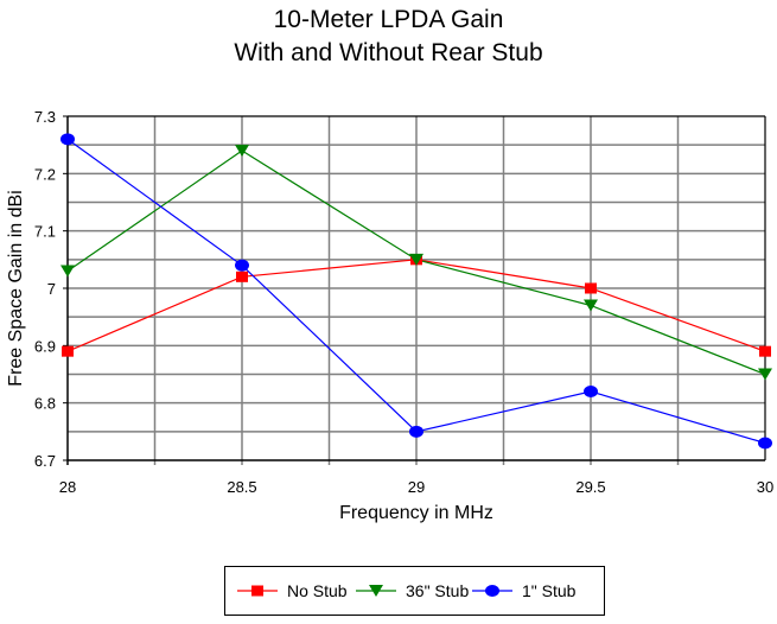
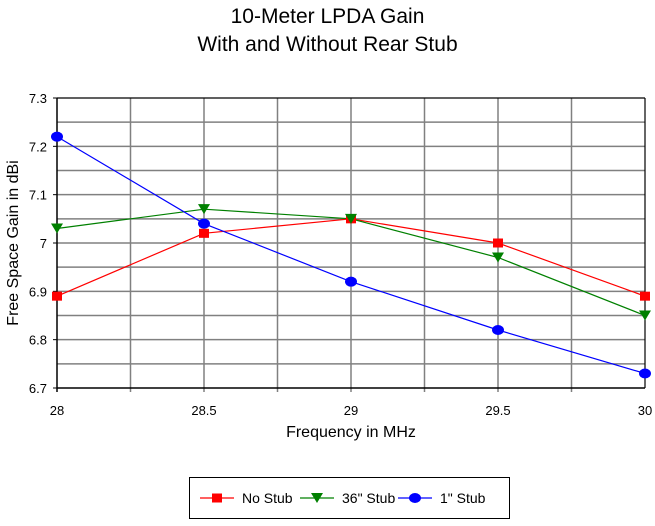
1" Stub/28: 7.26 -> 7.22
36" Stub/28.5: 7.24 -> 7.07
1" Stub/29: 6.75 -> 6.92
